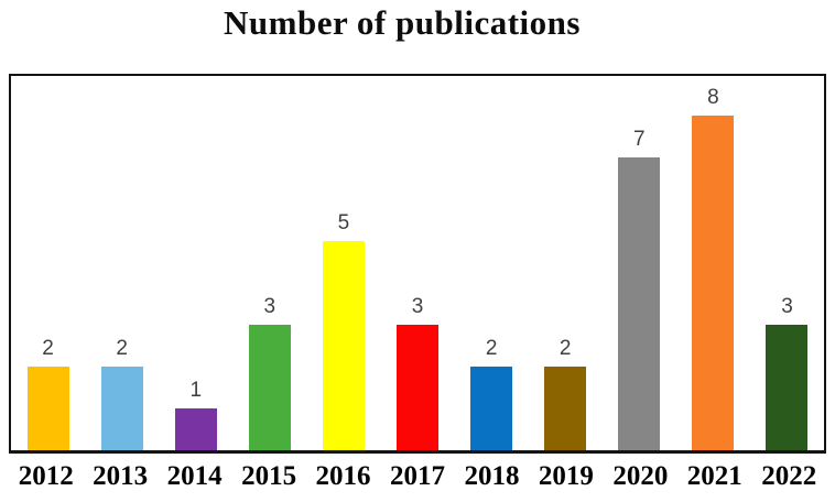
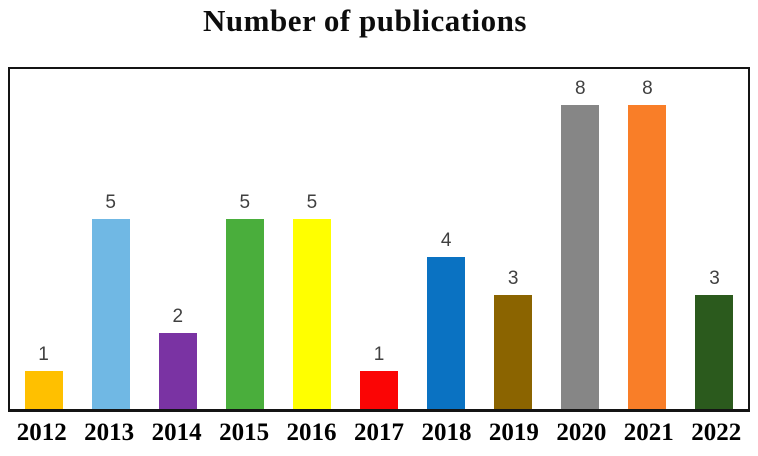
2012: 2 -> 1
2013: 2 -> 5
2014: 1 -> 2
2015: 3 -> 5
2017: 3 -> 1
2018: 2 -> 4
2019: 2 -> 3
2020: 7 -> 8
